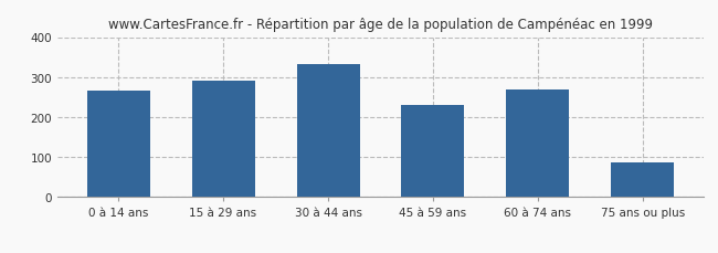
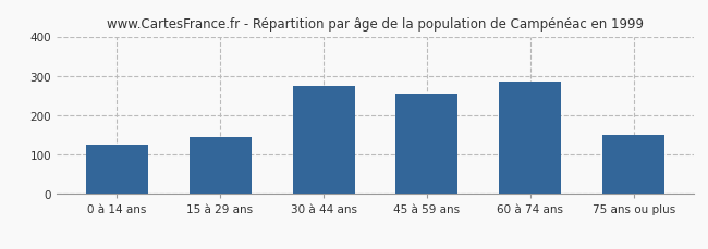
0 à 14 ans: 267 -> 125
15 à 29 ans: 291 -> 145
30 à 44 ans: 333 -> 275
45 à 59 ans: 229 -> 255
60 à 74 ans: 269 -> 285
75 ans ou plus: 88 -> 150
